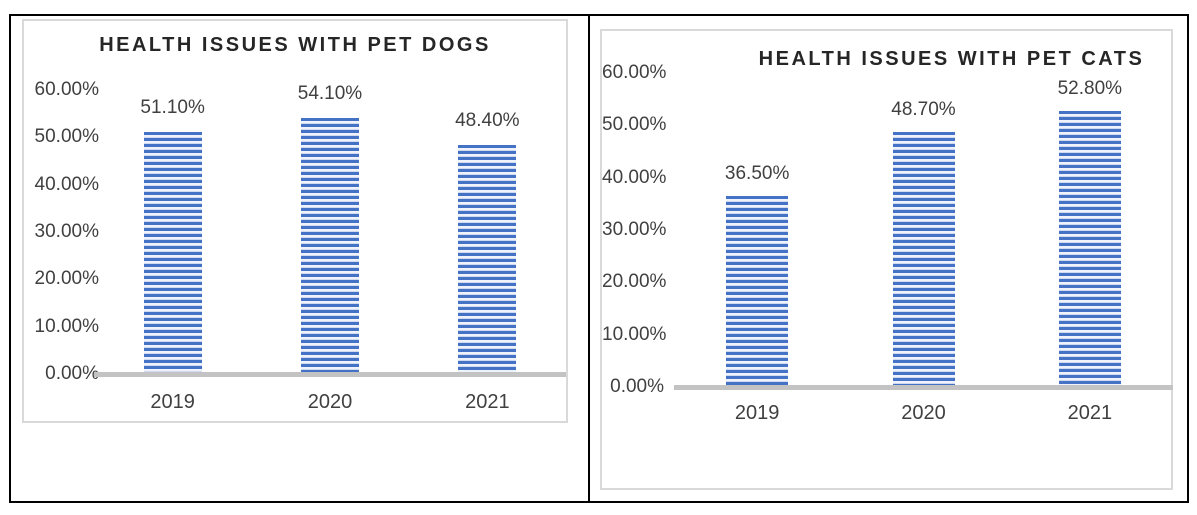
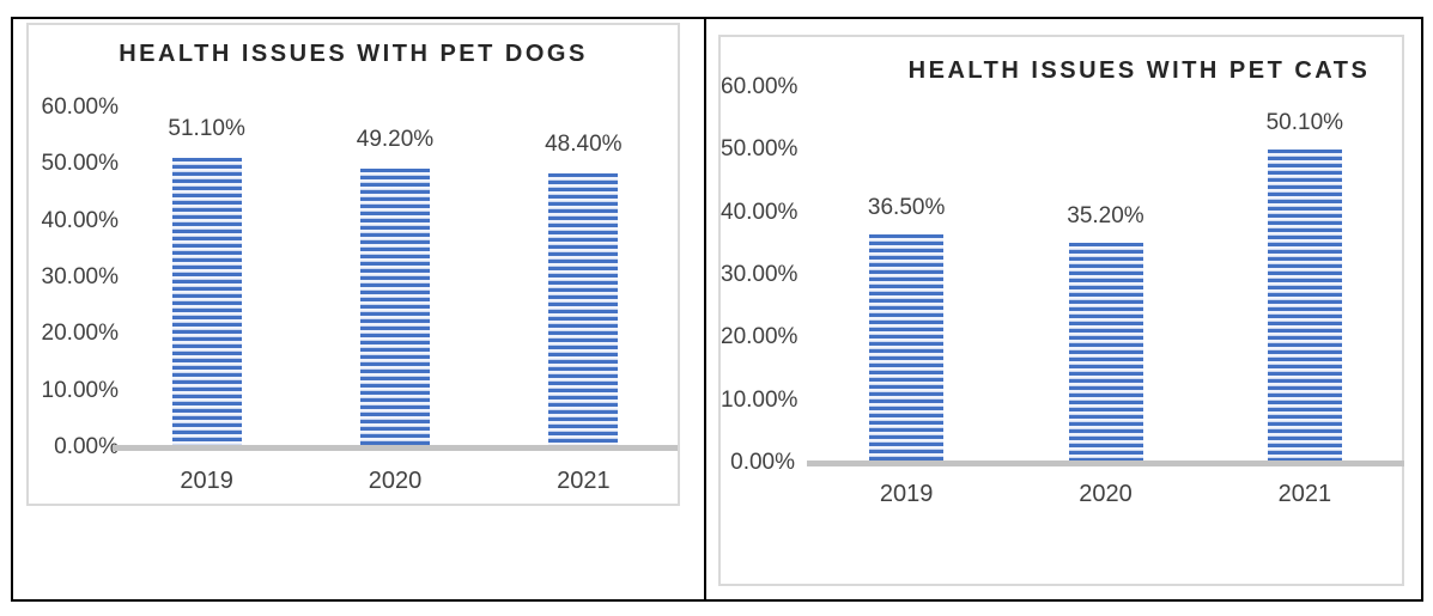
HEALTH ISSUES WITH PET DOGS/2020: 54.10% -> 49.20%
HEALTH ISSUES WITH PET CATS/2020: 48.70% -> 35.20%
HEALTH ISSUES WITH PET CATS/2021: 52.80% -> 50.10%
